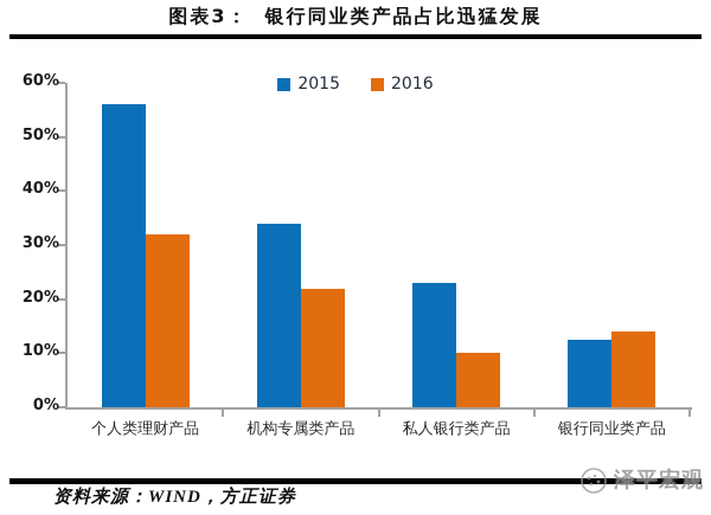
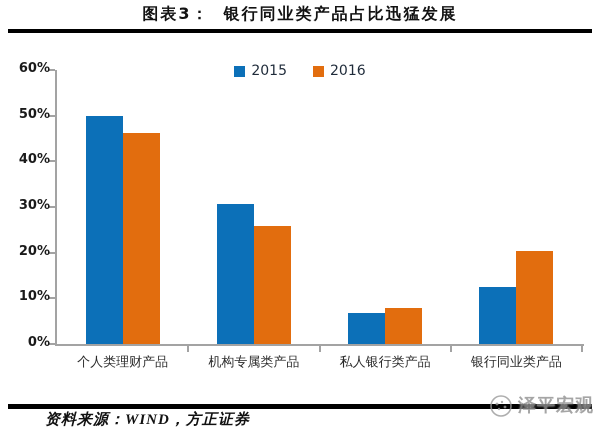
2015/个人类理财产品: 56% -> 50%
2016/个人类理财产品: 32% -> 46%
2015/机构专属类产品: 34% -> 31%
2016/机构专属类产品: 22% -> 26%
2015/私人银行类产品: 23% -> 7%
2016/私人银行类产品: 10% -> 8%
2016/银行同业类产品: 14% -> 20%
